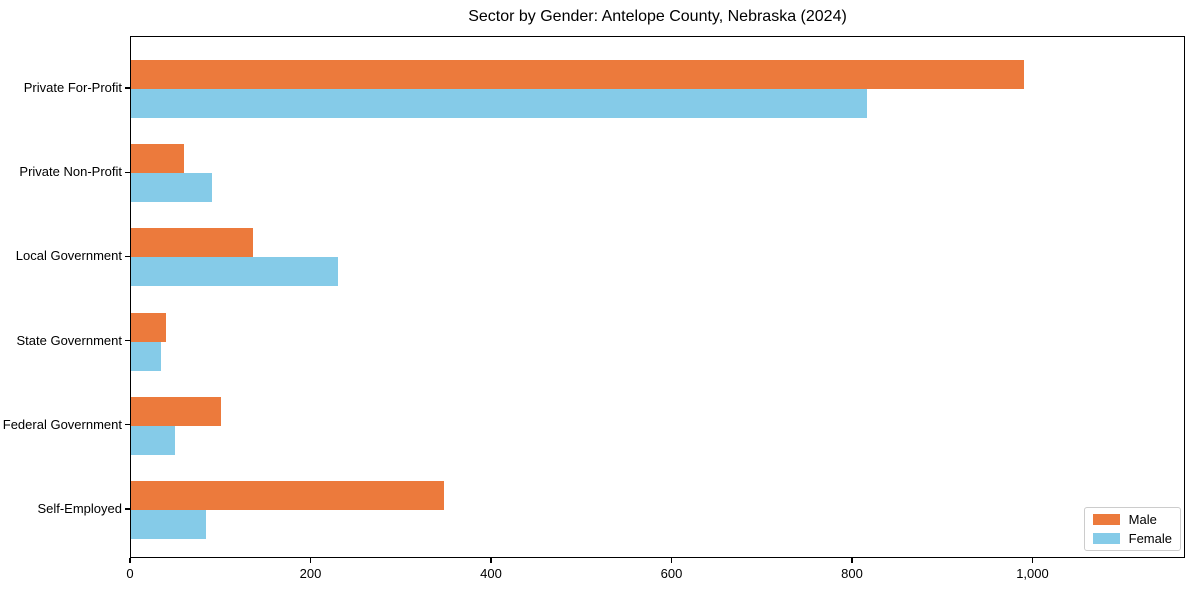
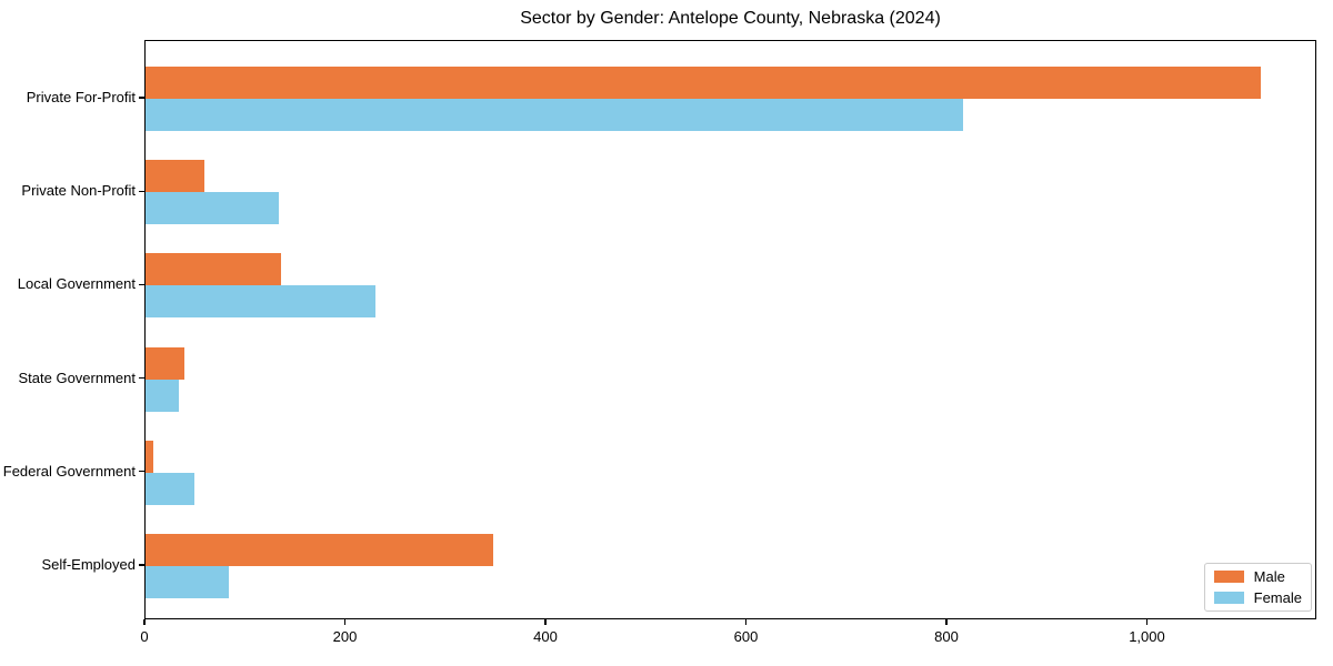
Male/Private For-Profit: 990 -> 1110
Female/Private Non-Profit: 90 -> 130
Male/Federal Government: 100 -> 10
